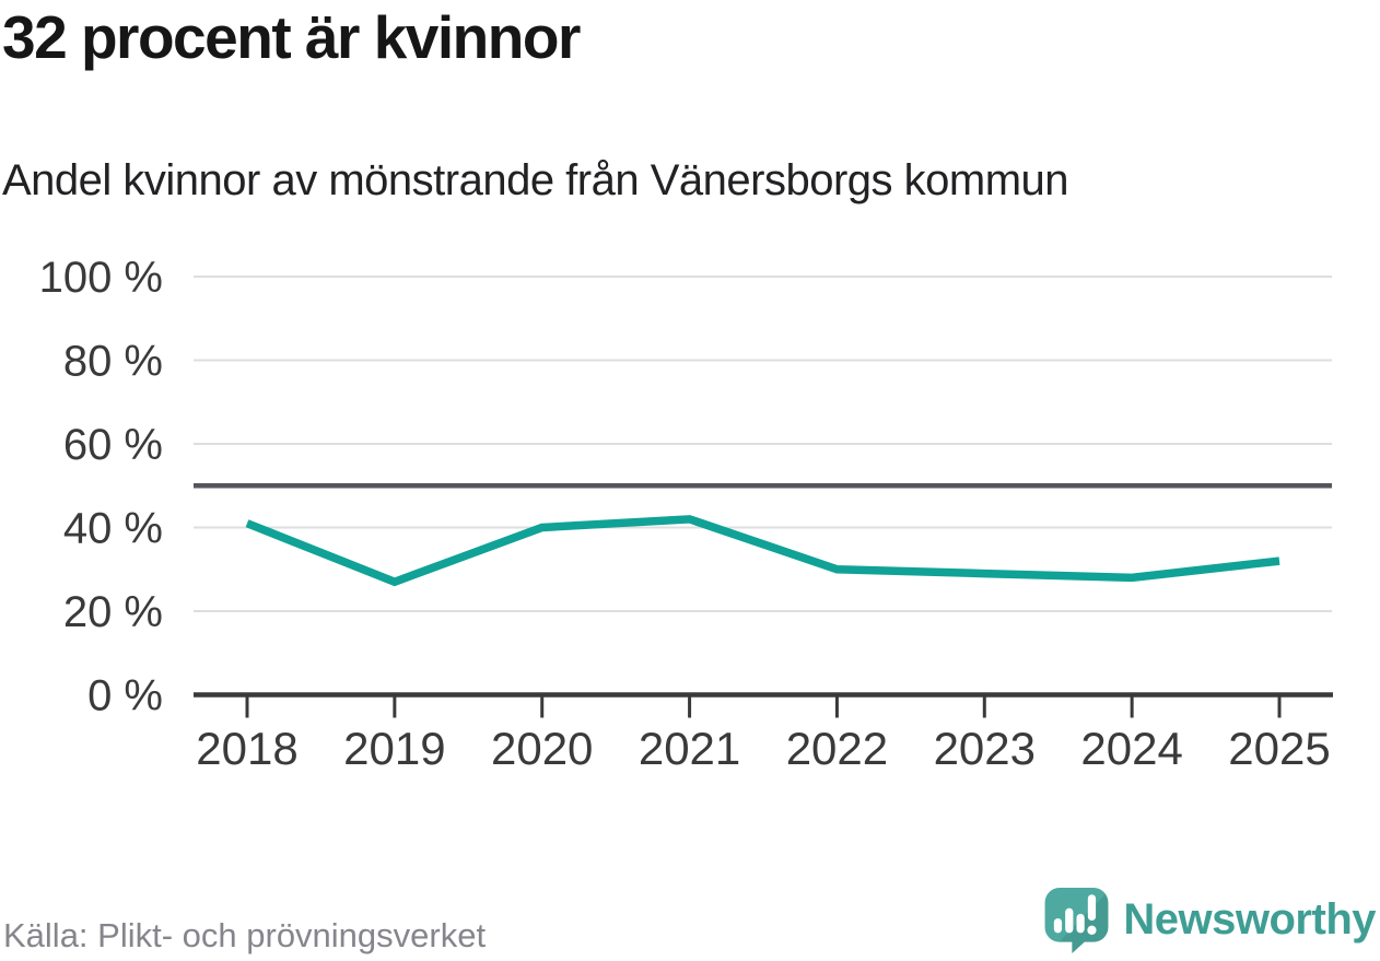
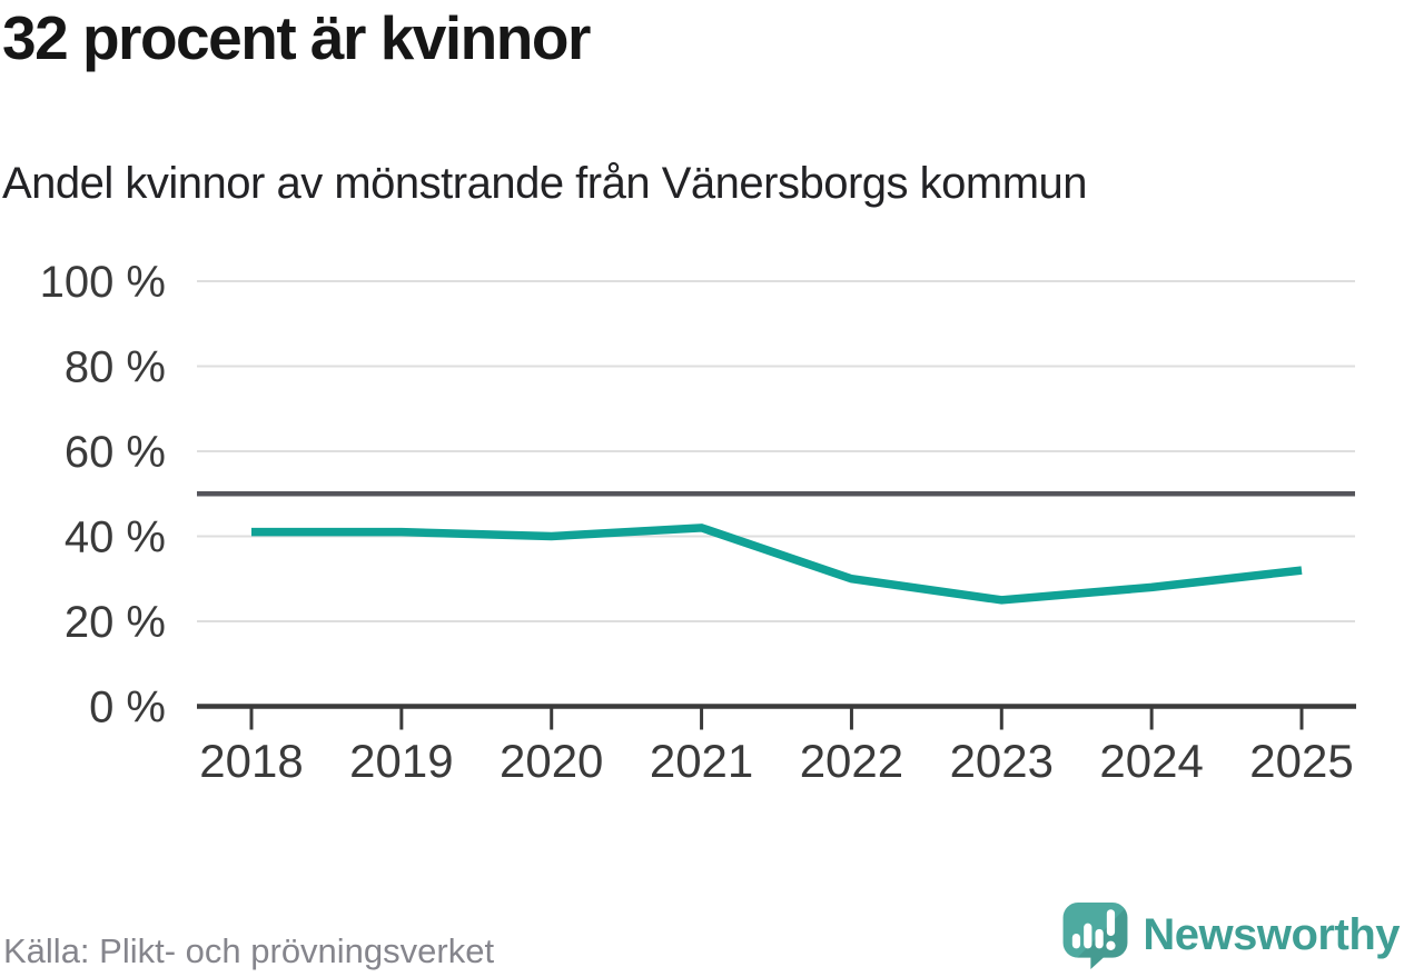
2019: 27% -> 41%
2023: 29% -> 25%
